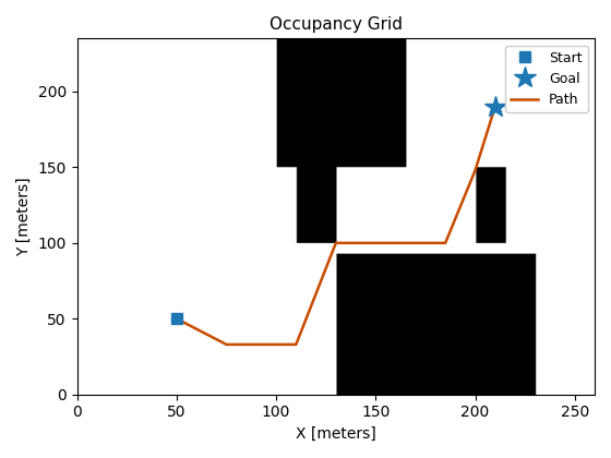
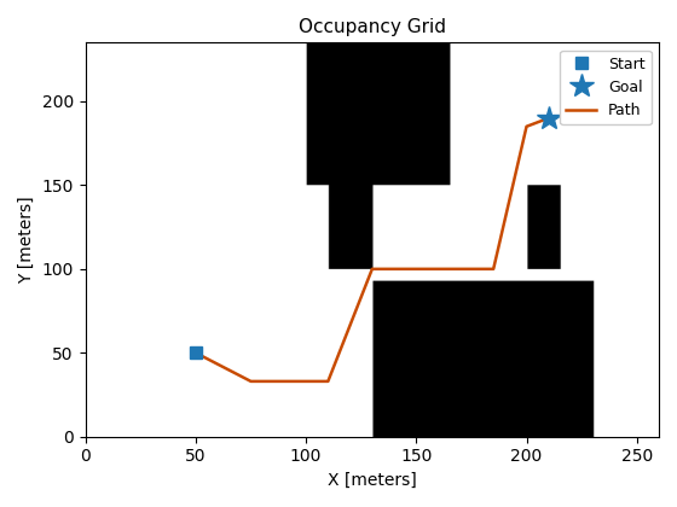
200: 148 -> 185
